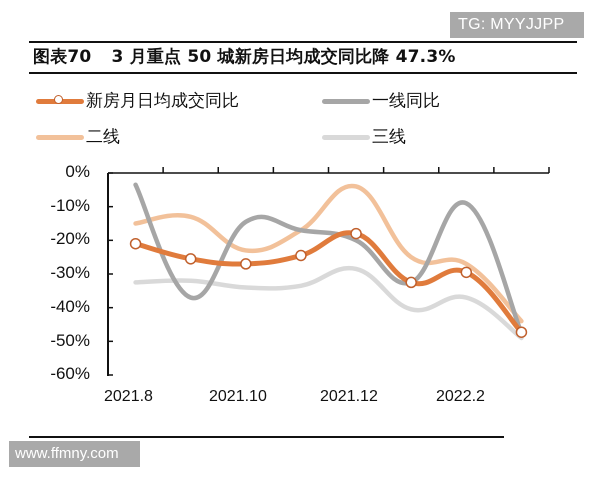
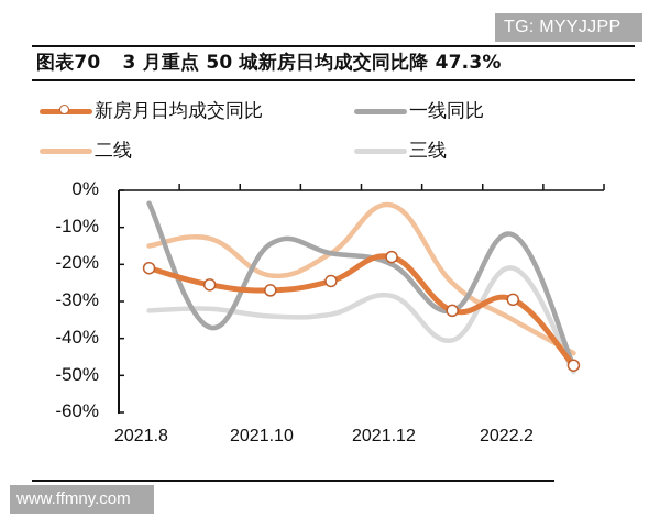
一线同比/2022.2: -9% -> -12%
二线/2022.2: -27% -> -35%
三线/2022.2: -37% -> -21%
